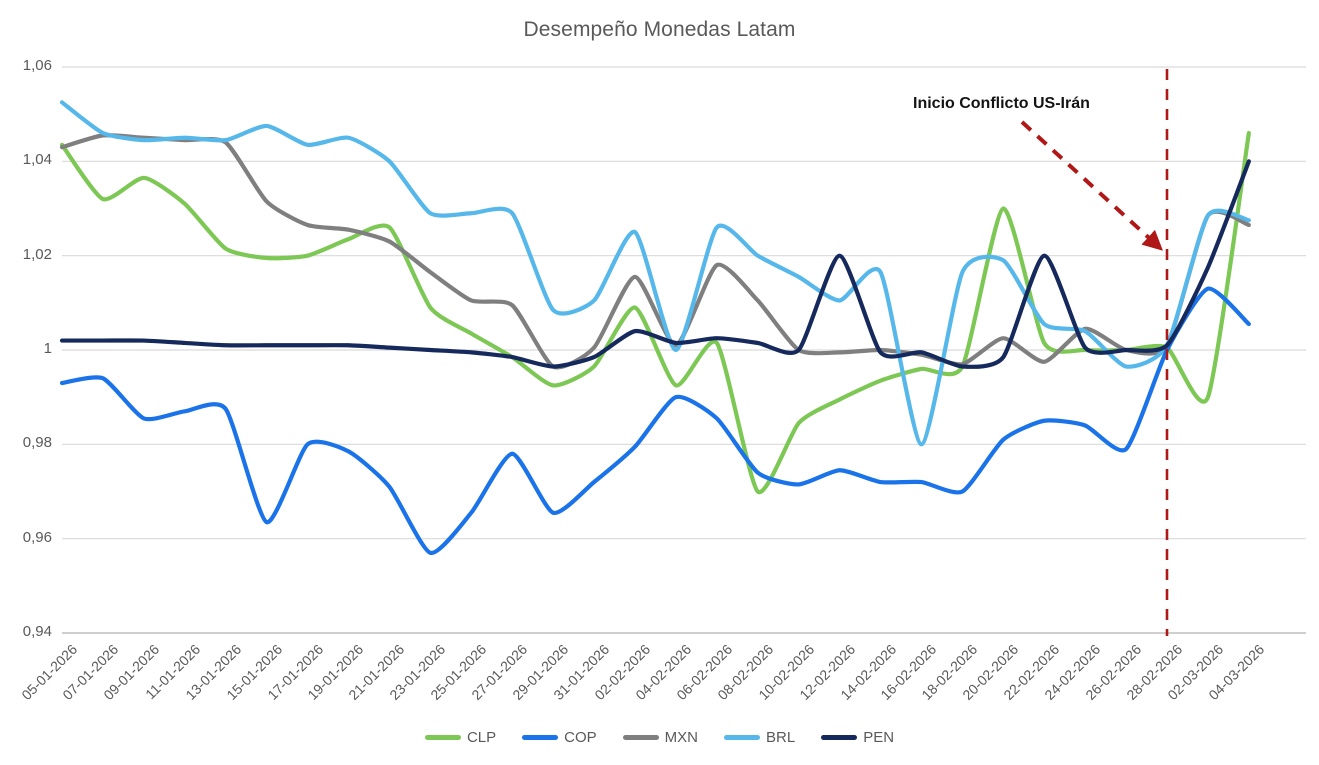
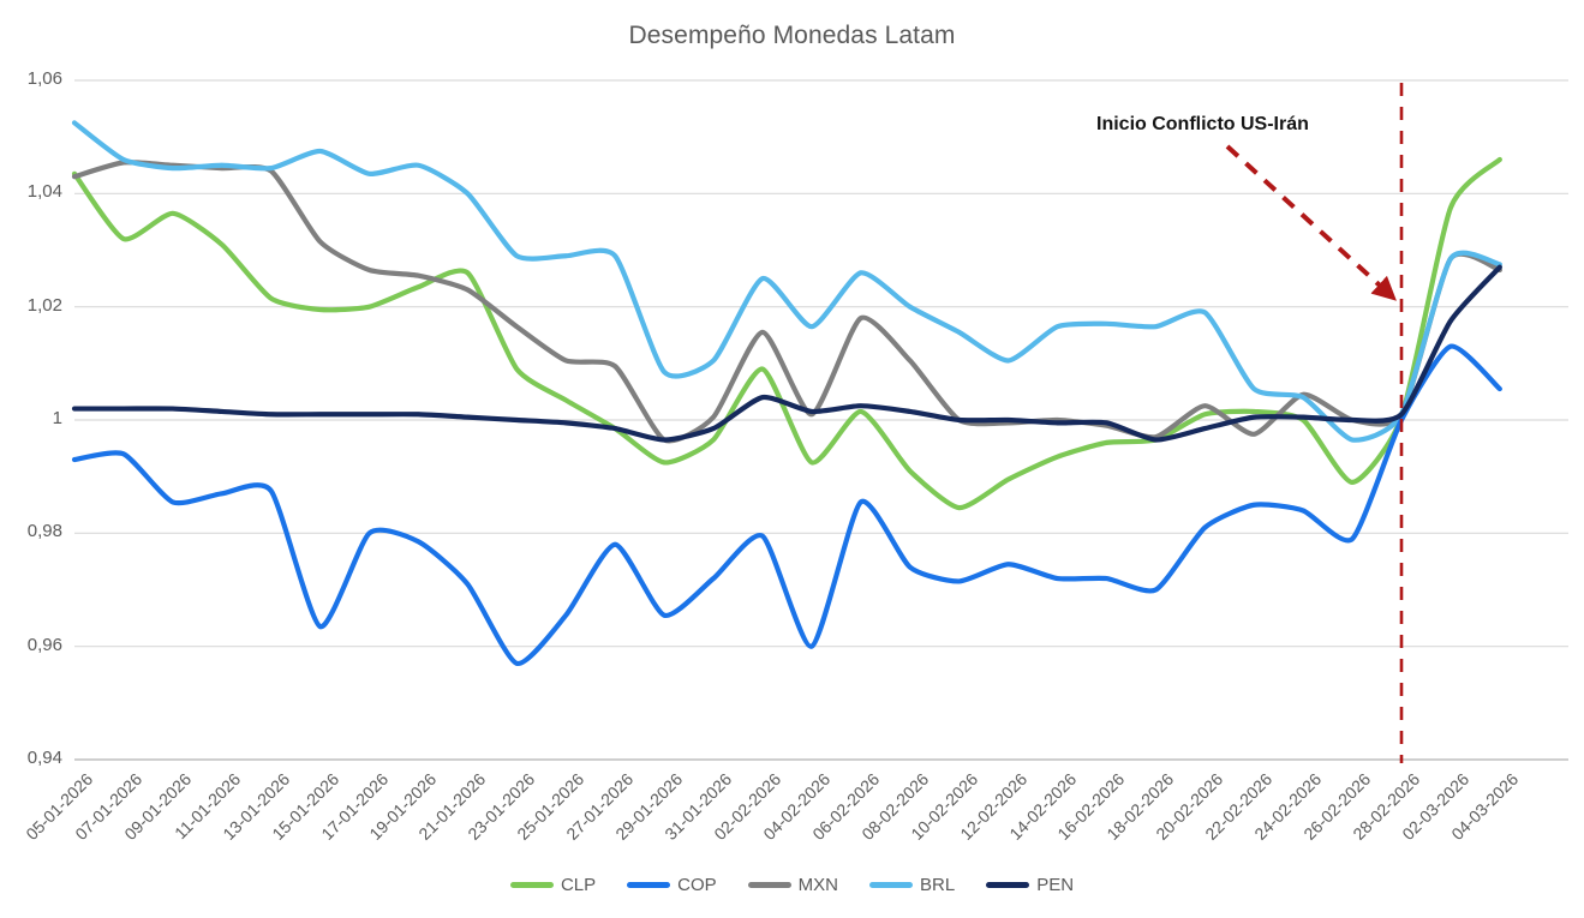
COP/04-02-2026: 0,99 -> 0,96
BRL/04-02-2026: 1,00 -> 1,02
CLP/08-02-2026: 0,97 -> 0,99
PEN/12-02-2026: 1,02 -> 1,00
BRL/16-02-2026: 0,98 -> 1,02
CLP/20-02-2026: 1,03 -> 1,00
PEN/22-02-2026: 1,02 -> 1,00
CLP/26-02-2026: 1,00 -> 0,99
CLP/02-03-2026: 0,99 -> 1,04
PEN/04-03-2026: 1,04 -> 1,03
